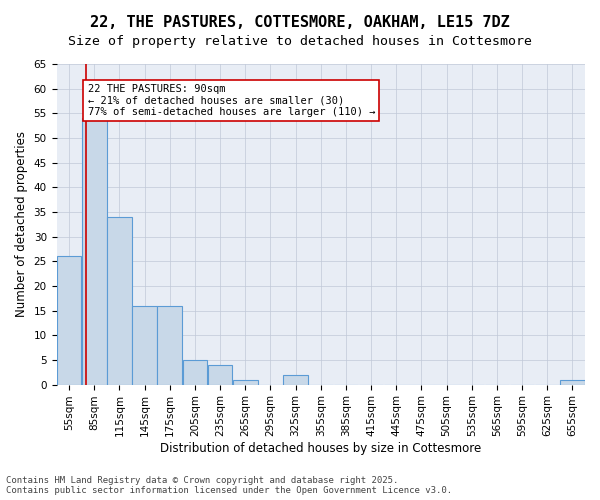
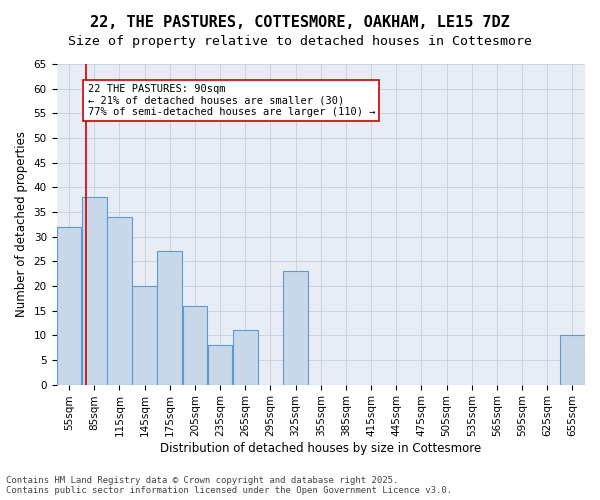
55sqm: 26 -> 32
85sqm: 54 -> 38
145sqm: 16 -> 20
175sqm: 16 -> 27
205sqm: 5 -> 16
235sqm: 4 -> 8
265sqm: 1 -> 11
325sqm: 2 -> 23
655sqm: 1 -> 10
